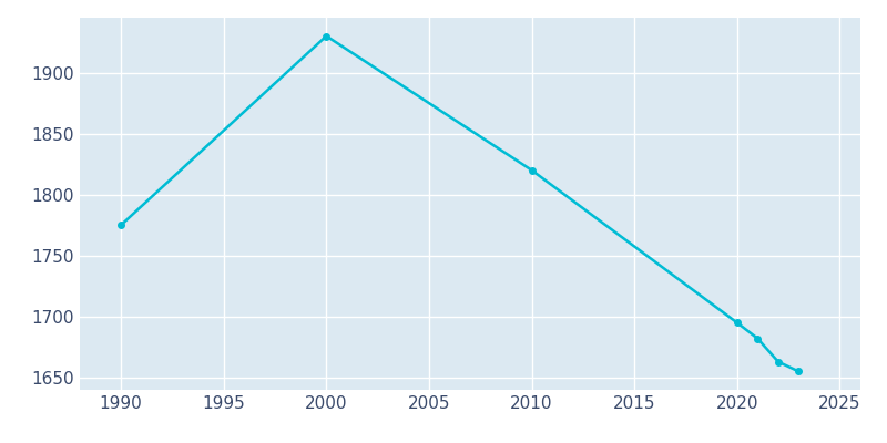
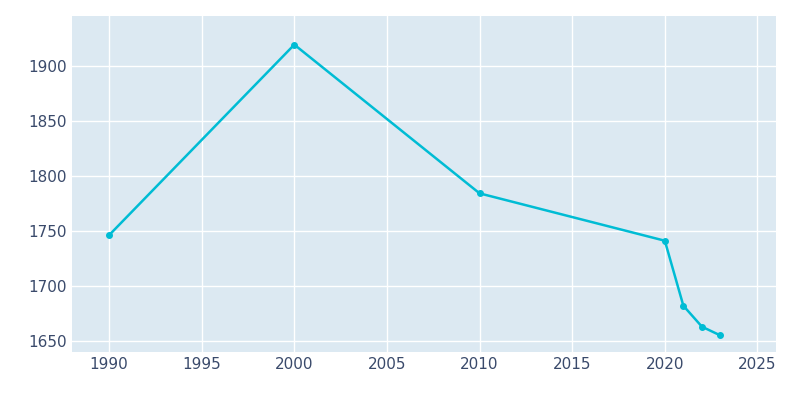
1990: 1775 -> 1746
2000: 1930 -> 1919
2010: 1820 -> 1784
2020: 1695 -> 1741
